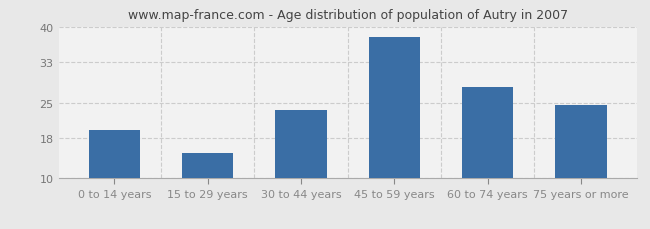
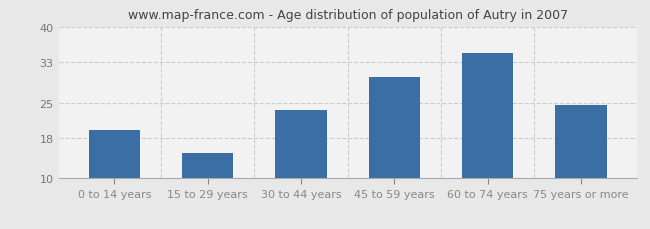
45 to 59 years: 38.0 -> 30.0
60 to 74 years: 28.0 -> 34.8
